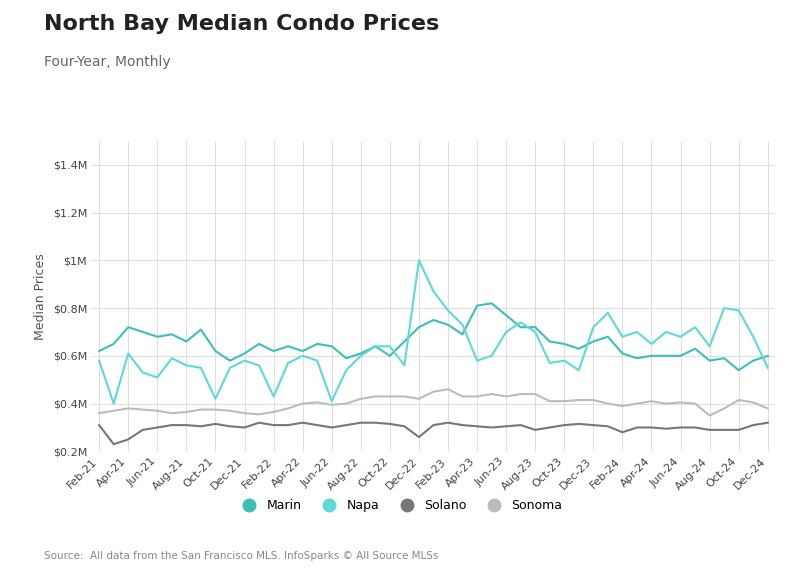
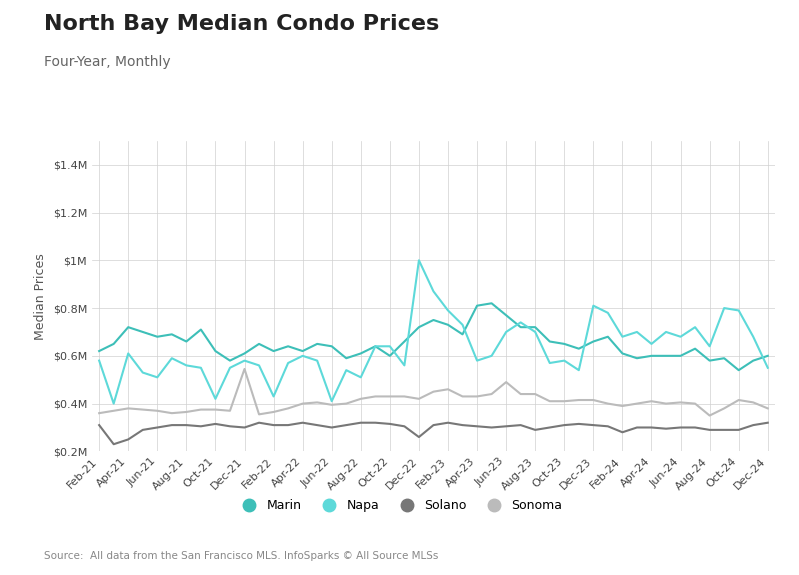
Sonoma/Dec-21: $0.360M -> $0.545M
Napa/Aug-22: $0.60M -> $0.51M
Sonoma/Jun-23: $0.430M -> $0.490M
Napa/Dec-23: $0.72M -> $0.81M
